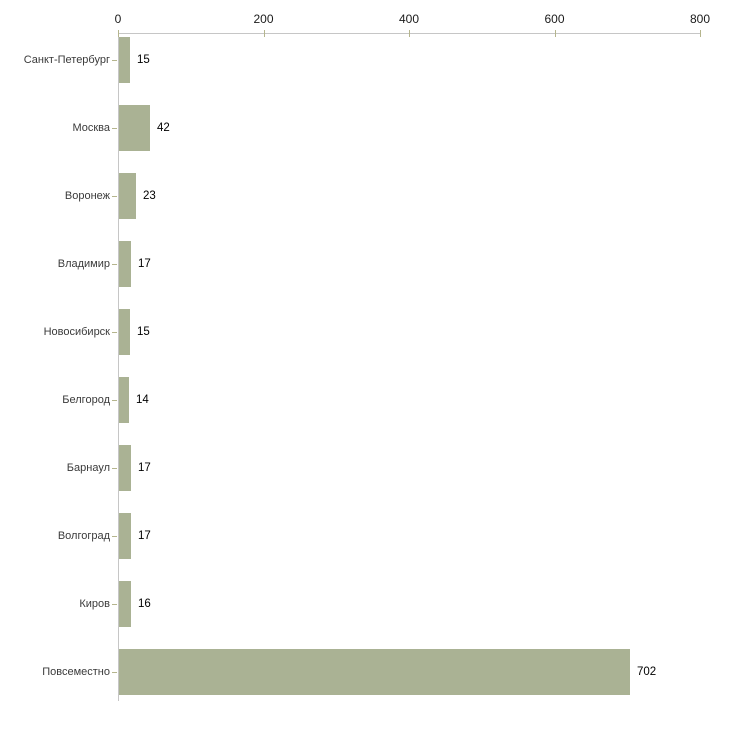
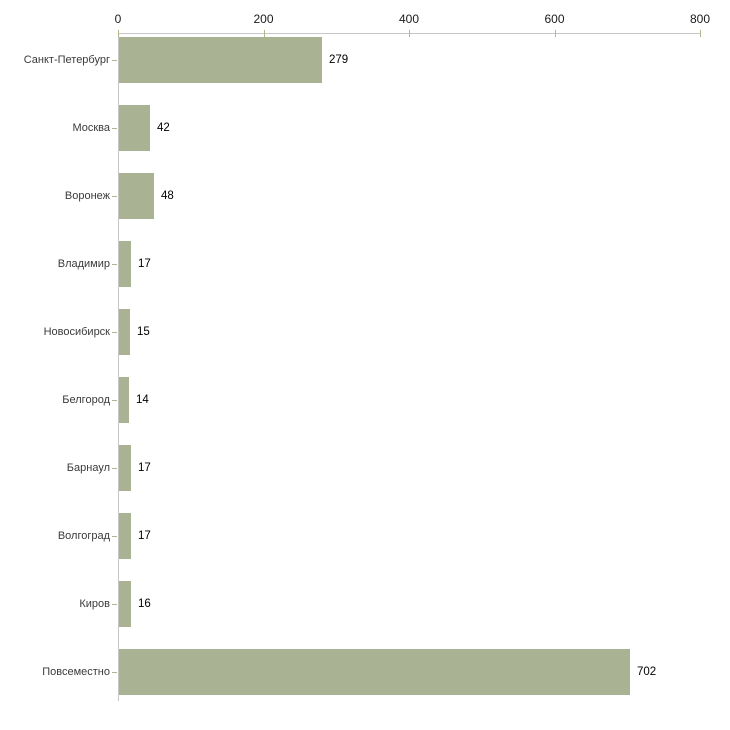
Санкт-Петербург: 15 -> 279
Воронеж: 23 -> 48
